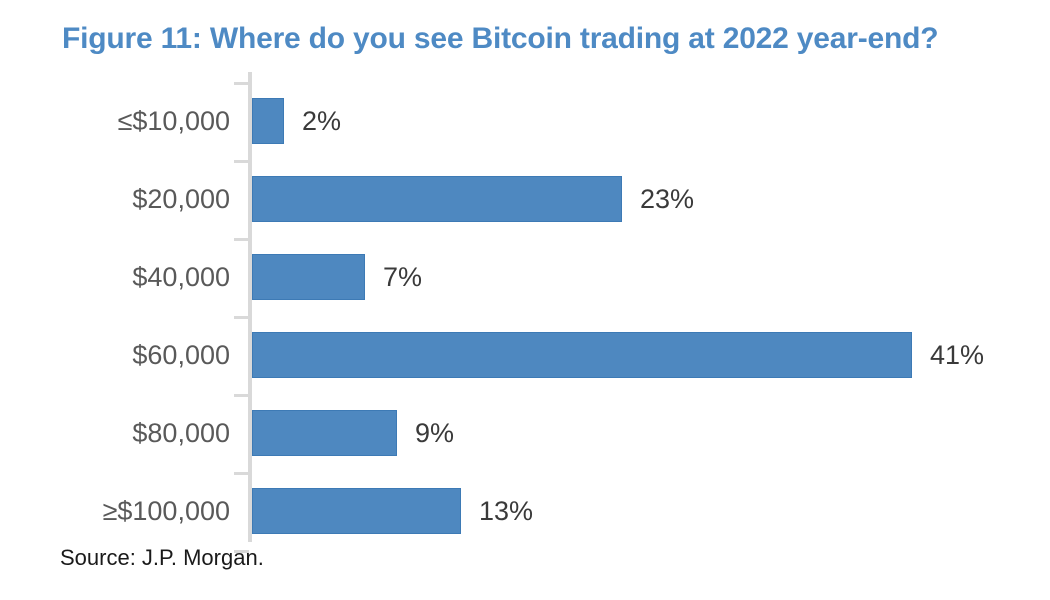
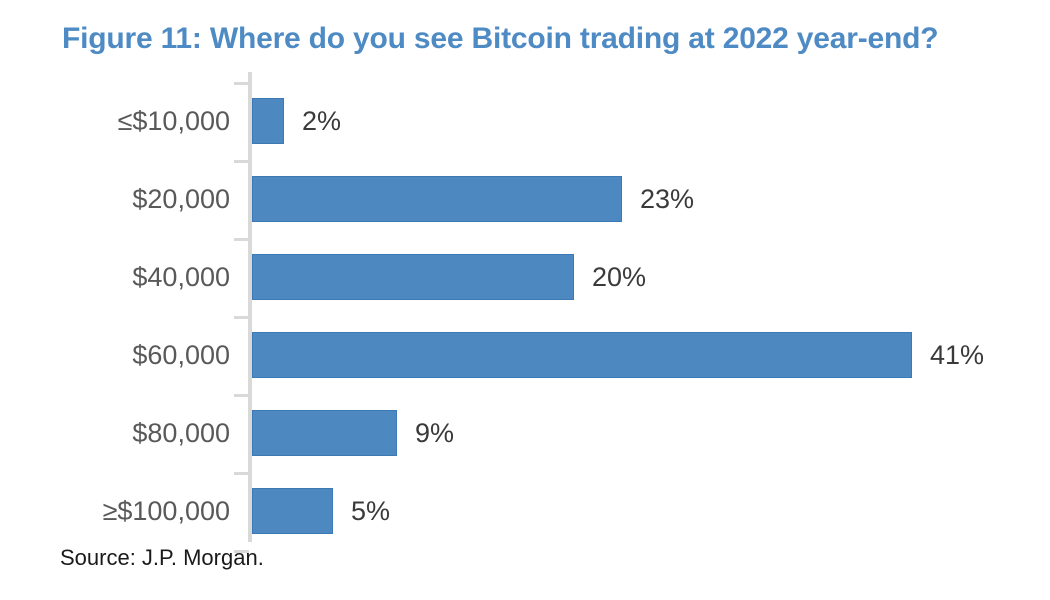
$40,000: 7% -> 20%
≥$100,000: 13% -> 5%
